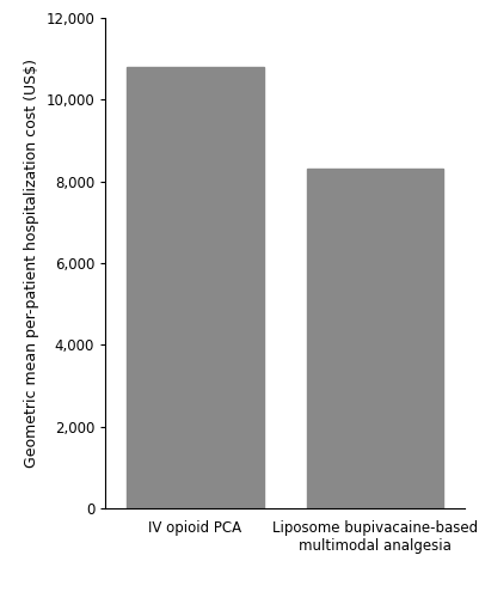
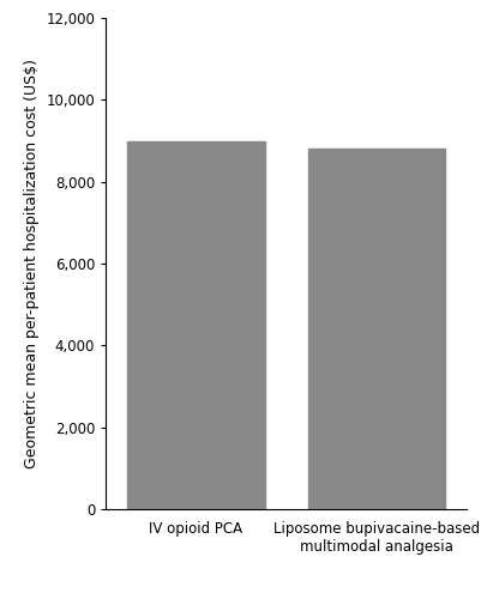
IV opioid PCA: 10,800 -> 9,000
Liposome bupivacaine-based multimodal analgesia: 8,300 -> 8,800
